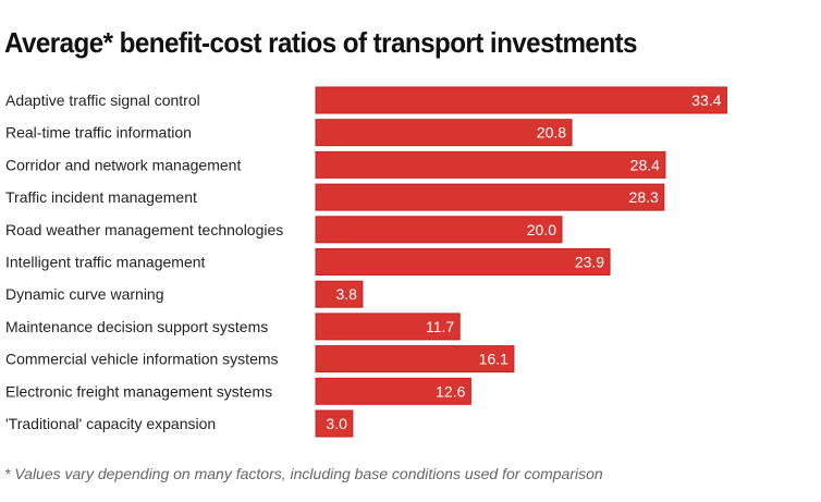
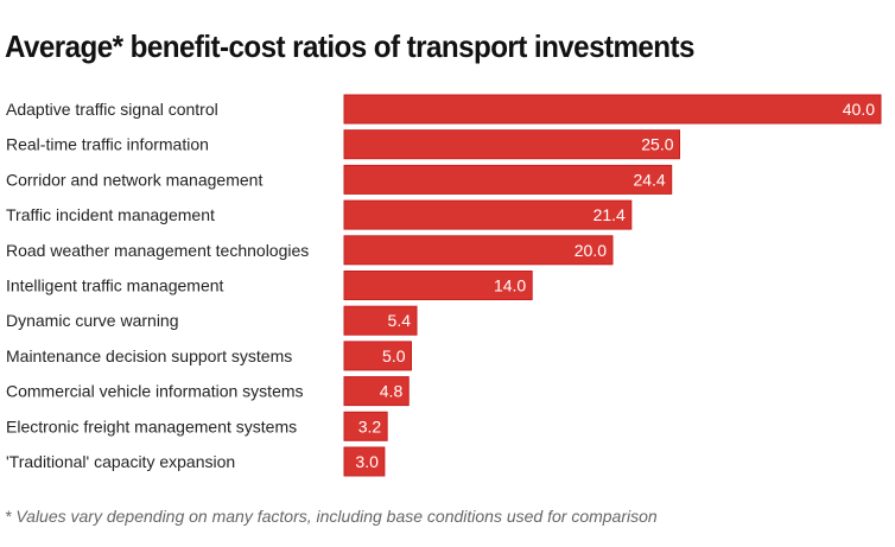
Adaptive traffic signal control: 33.4 -> 40.0
Real-time traffic information: 20.8 -> 25.0
Corridor and network management: 28.4 -> 24.4
Traffic incident management: 28.3 -> 21.4
Intelligent traffic management: 23.9 -> 14.0
Dynamic curve warning: 3.8 -> 5.4
Maintenance decision support systems: 11.7 -> 5.0
Commercial vehicle information systems: 16.1 -> 4.8
Electronic freight management systems: 12.6 -> 3.2
